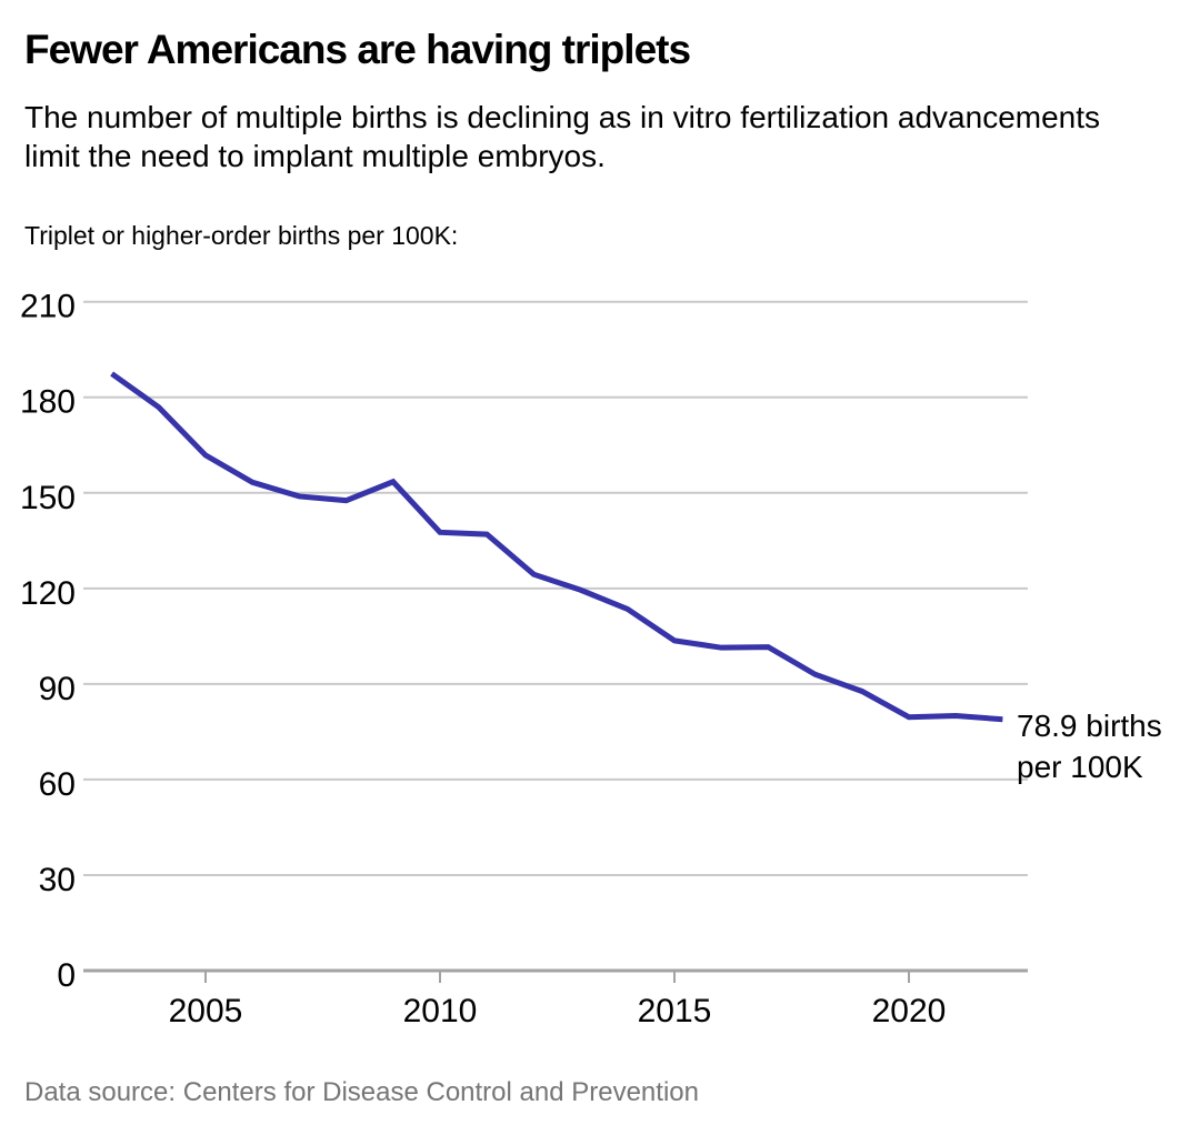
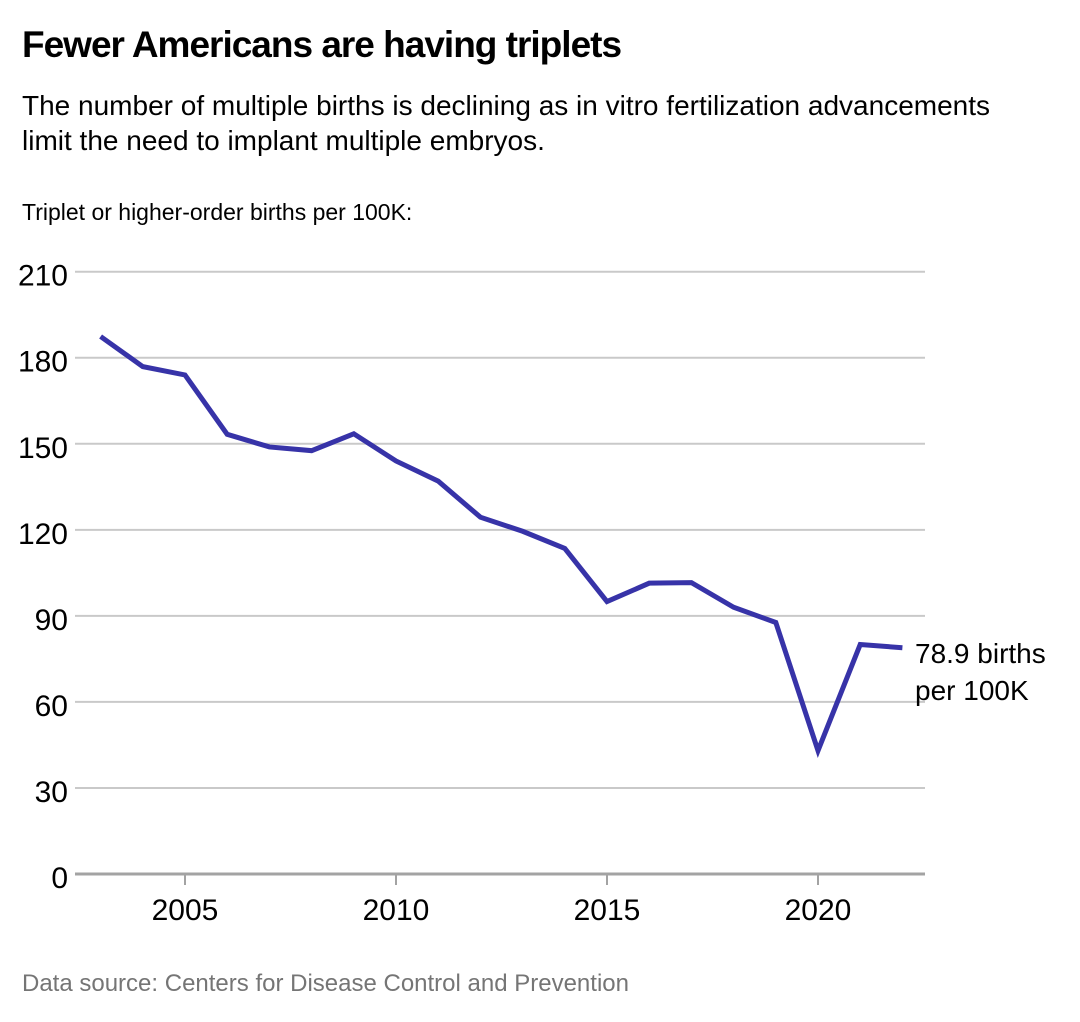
2005: 162 -> 174
2010: 138 -> 144
2015: 104 -> 95
2020: 80 -> 43
